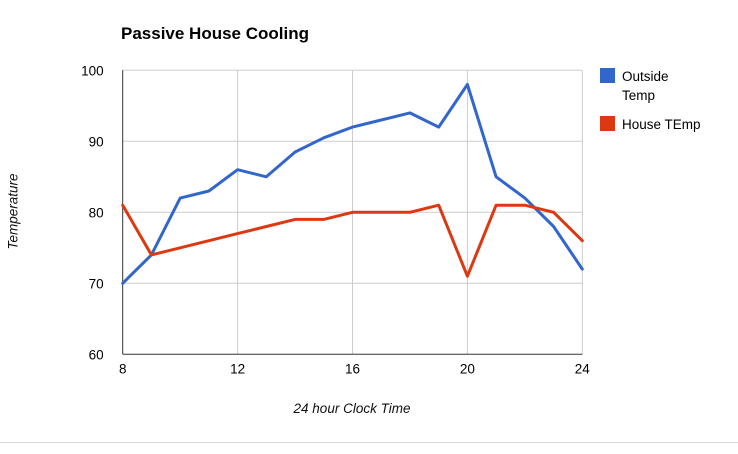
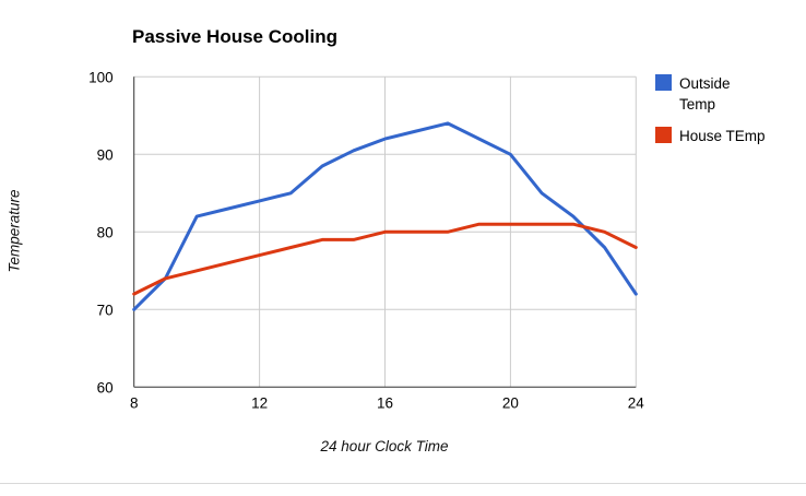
House TEmp/8: 81 -> 72
Outside Temp/12: 86 -> 84
Outside Temp/20: 98 -> 90
House TEmp/20: 71 -> 81
House TEmp/24: 76 -> 78
